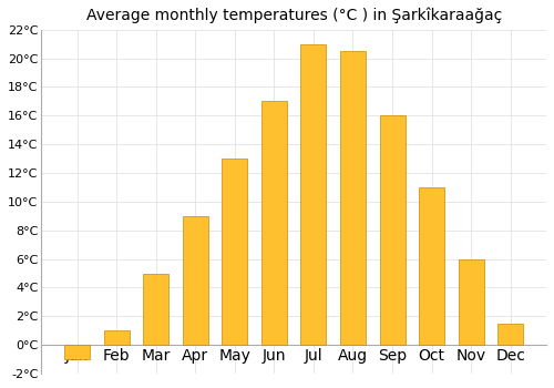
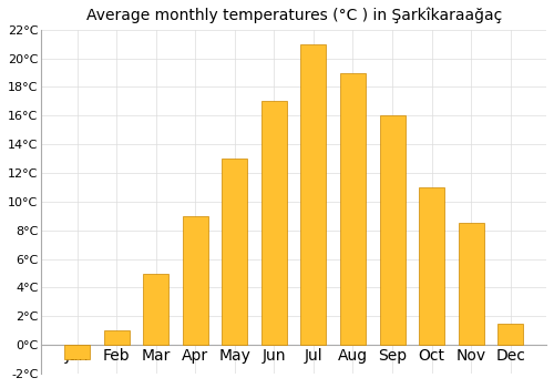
Aug: 20.5°C -> 19.0°C
Nov: 6.0°C -> 8.5°C
